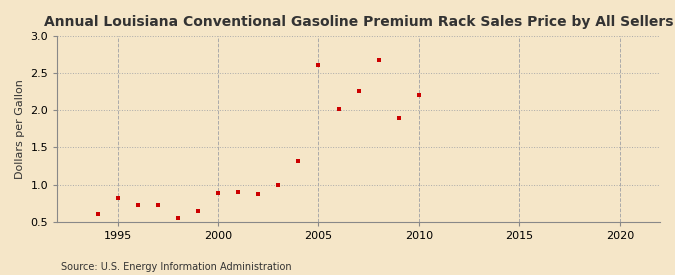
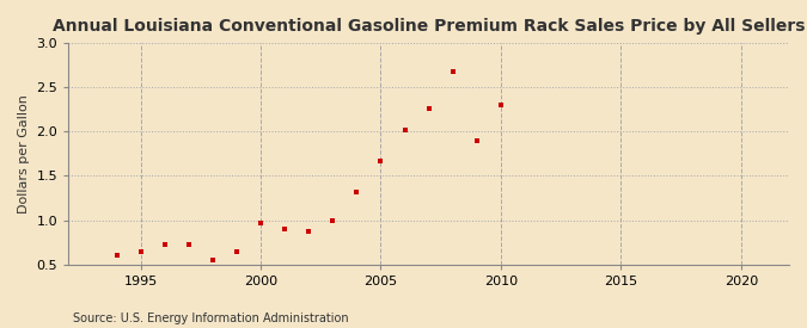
1995: 0.82 -> 0.64
2000: 0.88 -> 0.97
2005: 2.60 -> 1.66
2010: 2.20 -> 2.30
